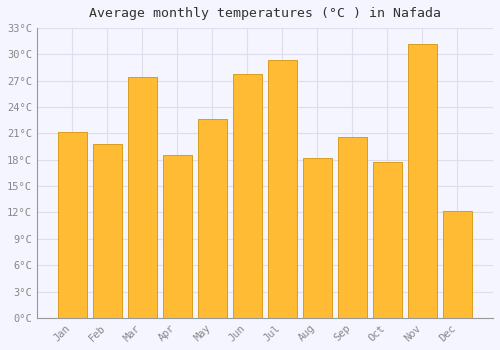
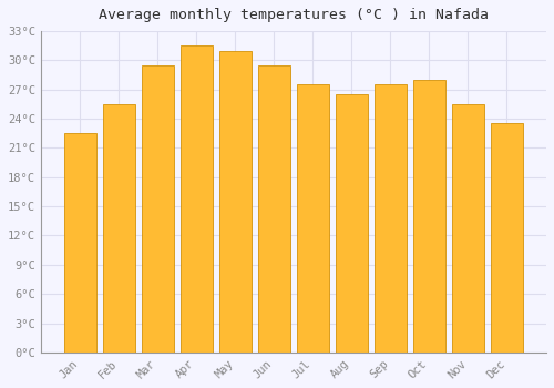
Jan: 21.2°C -> 22.5°C
Feb: 19.8°C -> 25.5°C
Mar: 27.4°C -> 29.5°C
Apr: 18.6°C -> 31.5°C
May: 22.6°C -> 31.0°C
Jun: 27.8°C -> 29.5°C
Jul: 29.4°C -> 27.5°C
Aug: 18.2°C -> 26.5°C
Sep: 20.6°C -> 27.5°C
Oct: 17.8°C -> 28.0°C
Nov: 31.2°C -> 25.5°C
Dec: 12.2°C -> 23.5°C
